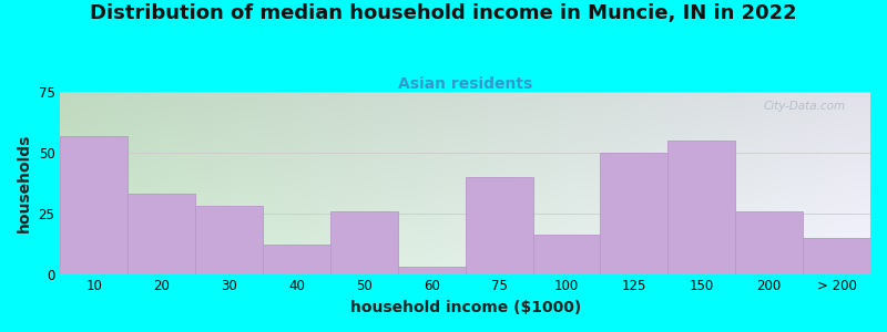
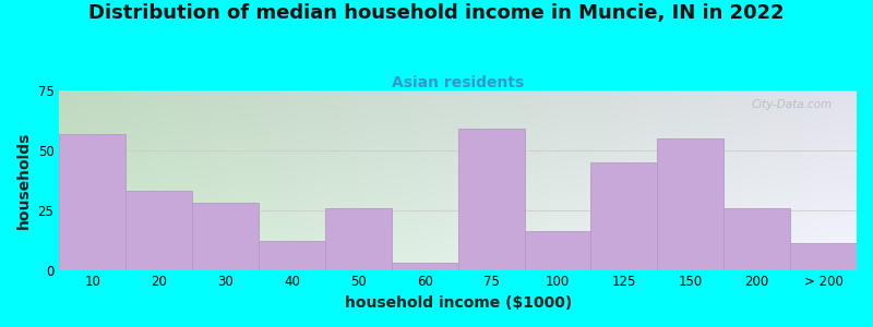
75: 40 -> 59
125: 50 -> 45
> 200: 15 -> 11
